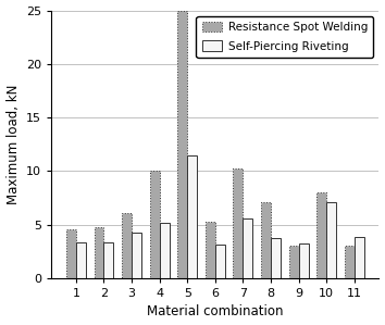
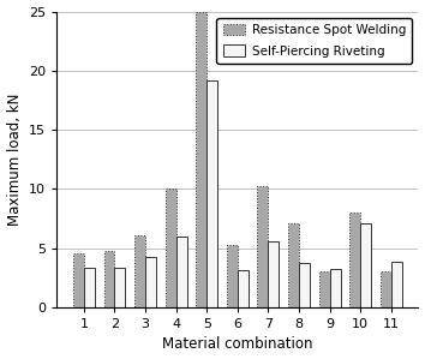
Self-Piercing Riveting/4: 5.2 -> 6.0
Self-Piercing Riveting/5: 11.5 -> 19.2
